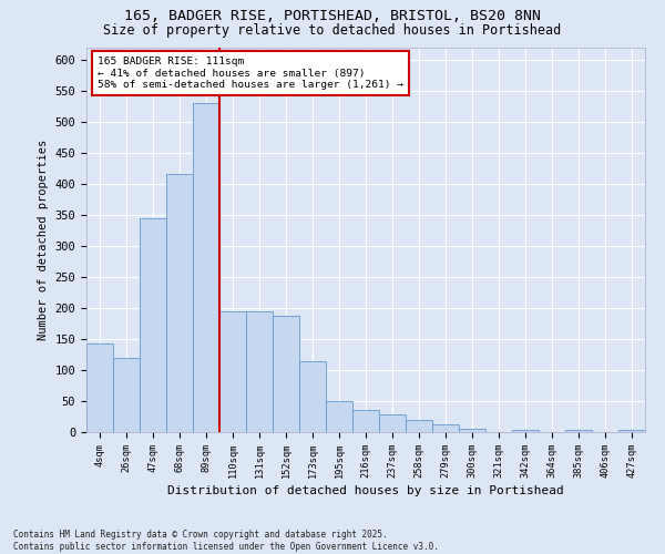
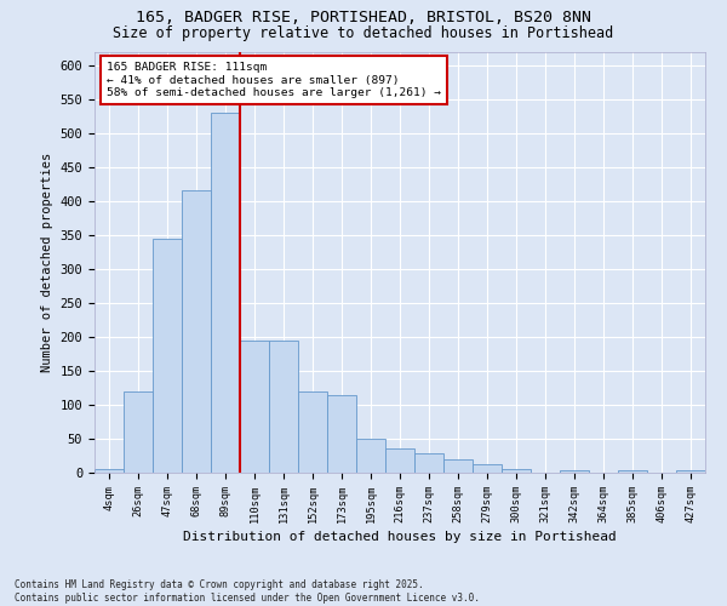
4sqm: 142 -> 5
152sqm: 188 -> 120
